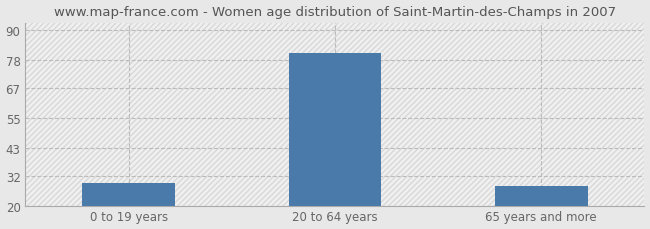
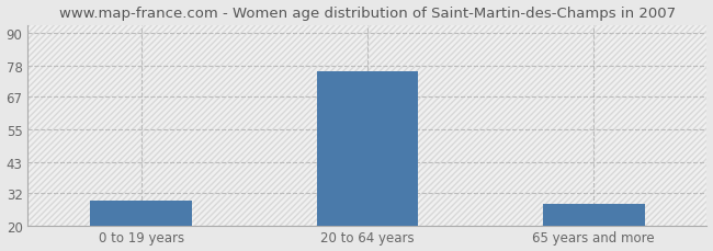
20 to 64 years: 81 -> 76
